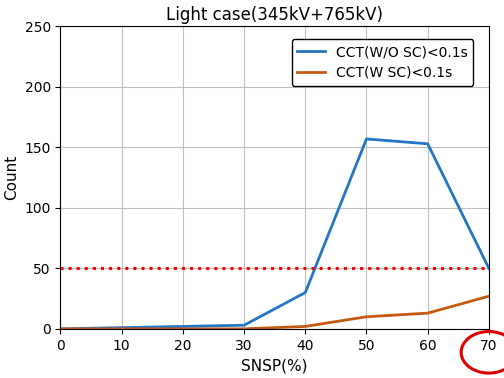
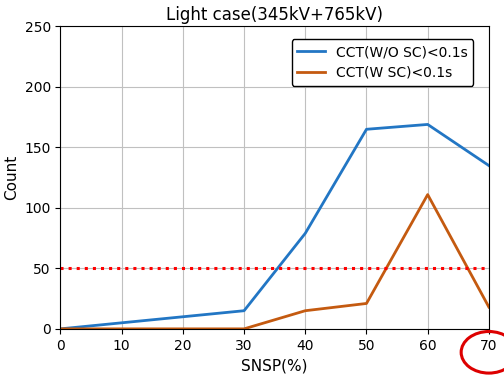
CCT(W/O SC)<0.1s/30: 3 -> 15
CCT(W/O SC)<0.1s/40: 30 -> 79
CCT(W SC)<0.1s/40: 2 -> 15
CCT(W/O SC)<0.1s/50: 157 -> 165
CCT(W SC)<0.1s/50: 10 -> 21
CCT(W/O SC)<0.1s/60: 153 -> 169
CCT(W SC)<0.1s/60: 13 -> 111
CCT(W/O SC)<0.1s/70: 50 -> 135
CCT(W SC)<0.1s/70: 27 -> 18
